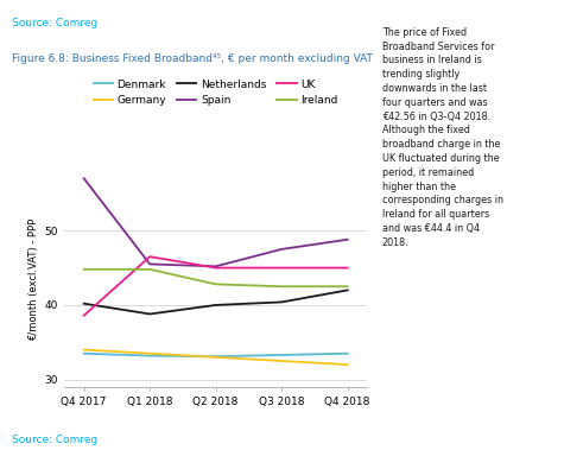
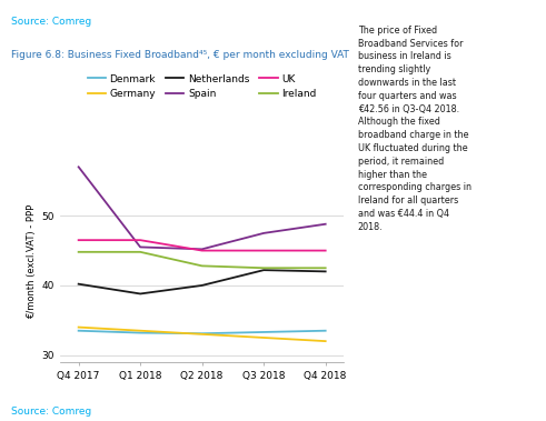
UK/Q4 2017: 38.6 -> 46.5
Netherlands/Q3 2018: 40.4 -> 42.2
